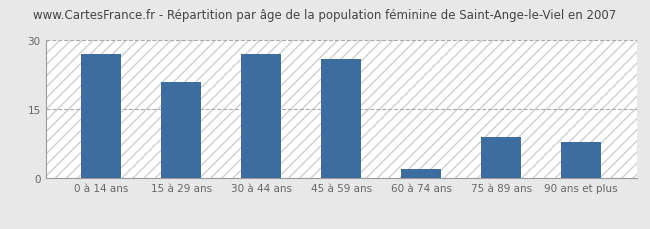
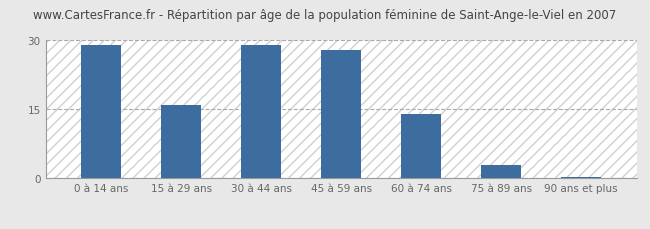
0 à 14 ans: 27.0 -> 29.0
15 à 29 ans: 21.0 -> 16.0
30 à 44 ans: 27.0 -> 29.0
45 à 59 ans: 26.0 -> 28.0
60 à 74 ans: 2.0 -> 14.0
75 à 89 ans: 9.0 -> 3.0
90 ans et plus: 8.0 -> 0.3
